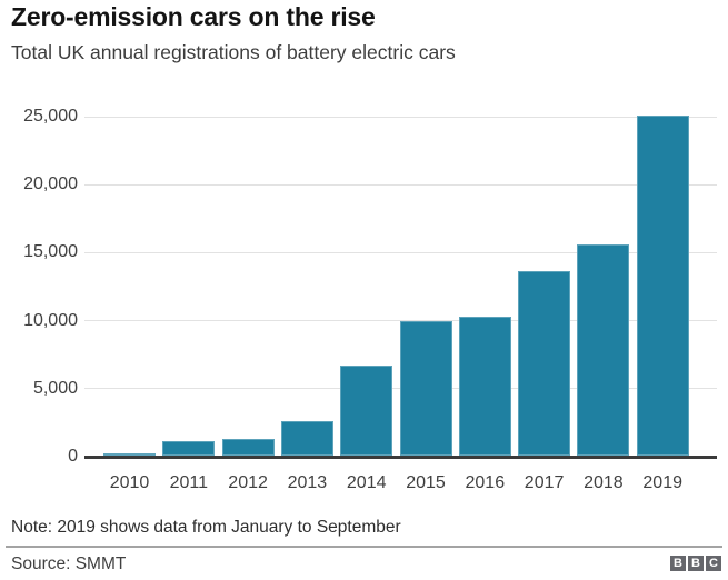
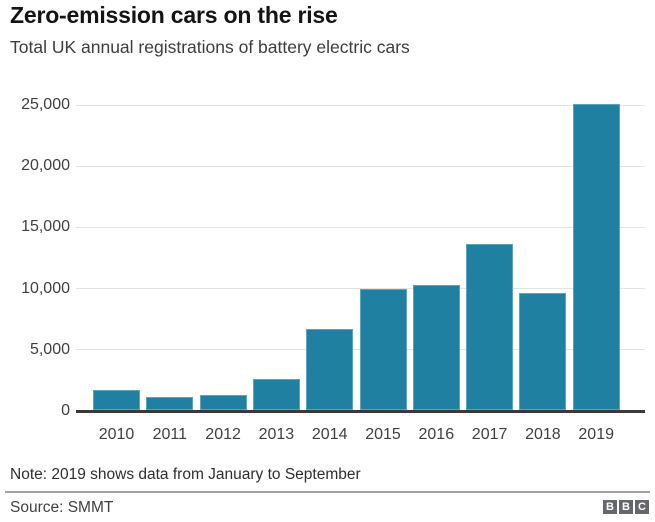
2010: 200 -> 1600
2018: 15500 -> 9600
